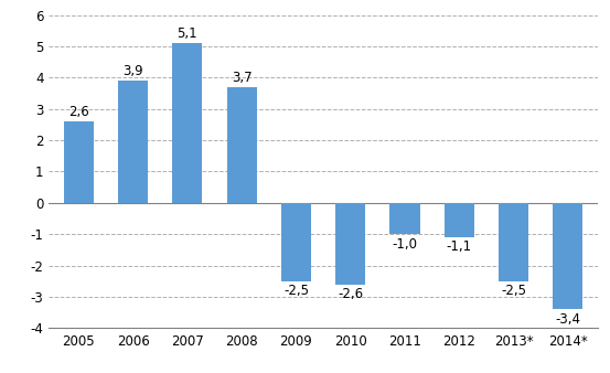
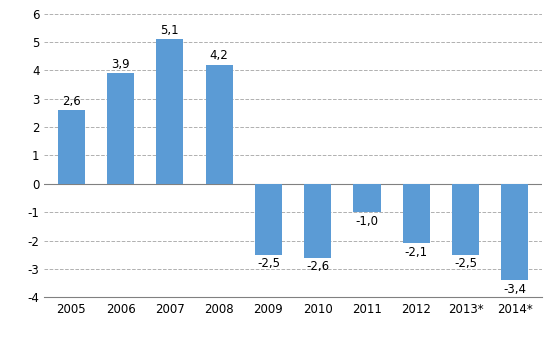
2008: 3,7 -> 4,2
2012: -1,1 -> -2,1
